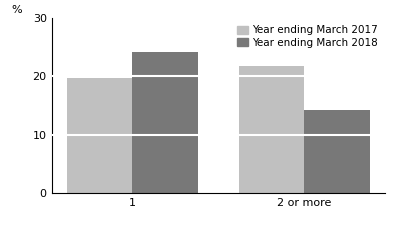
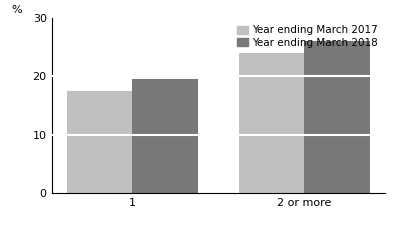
Year ending March 2017/1: 19.8 -> 17.5
Year ending March 2018/1: 24.2 -> 19.5
Year ending March 2017/2 or more: 21.8 -> 24.0
Year ending March 2018/2 or more: 14.2 -> 26.0
